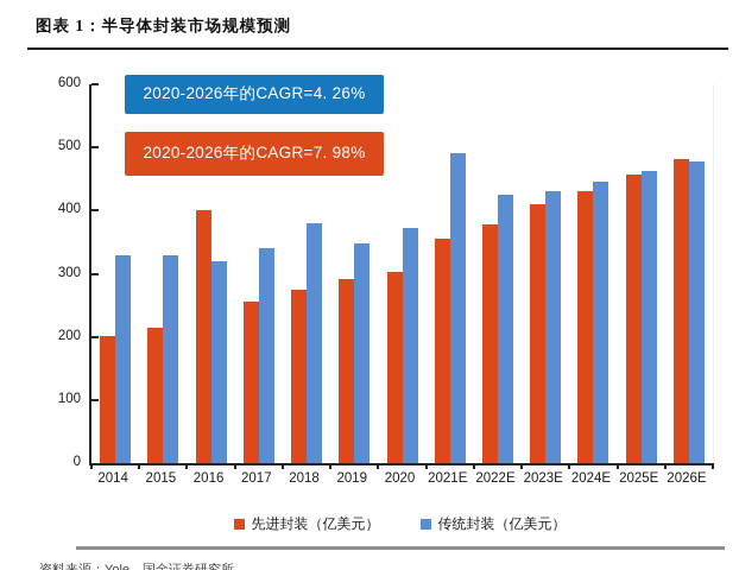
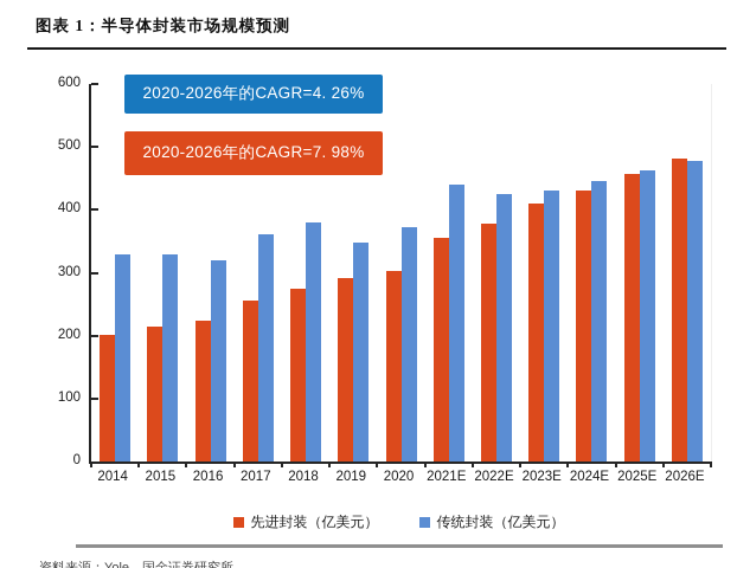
先进封装（亿美元）/2016: 400 -> 220
传统封装（亿美元）/2017: 340 -> 360
传统封装（亿美元）/2021E: 490 -> 440
